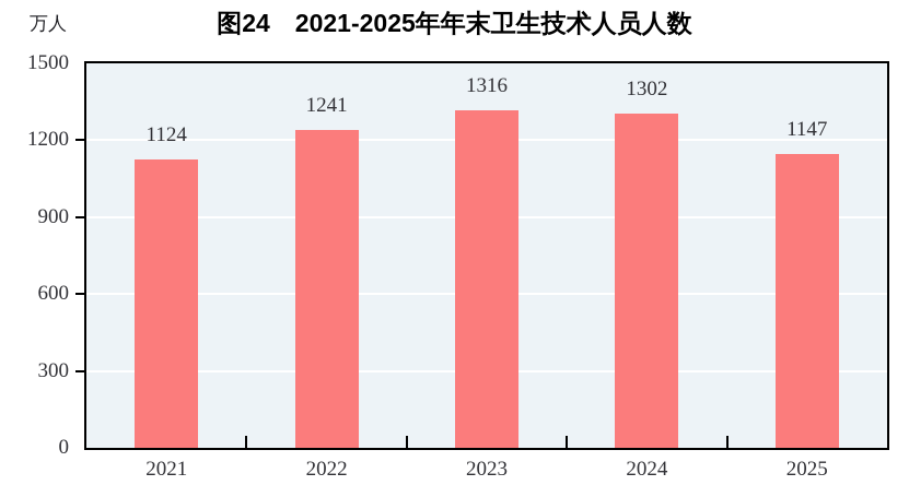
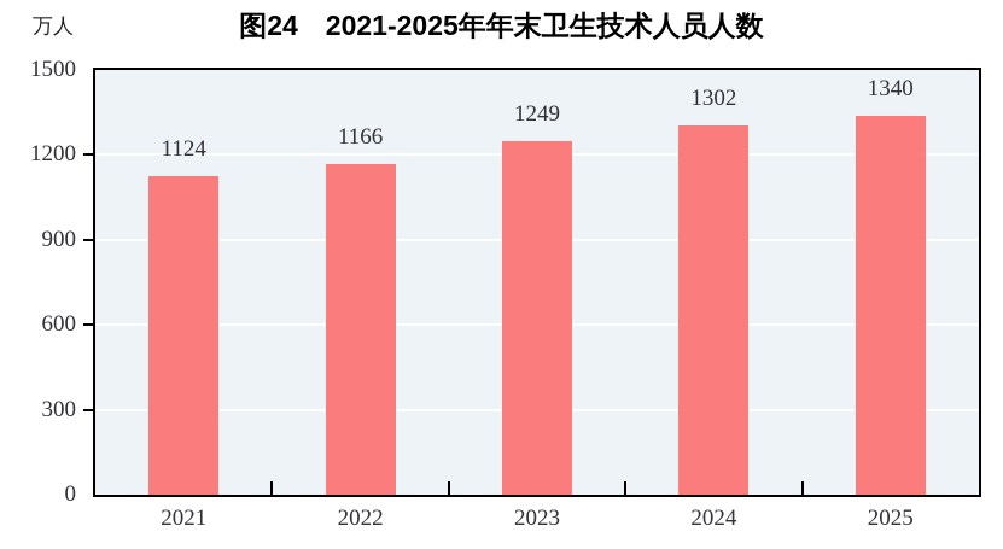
2022: 1241 -> 1166
2023: 1316 -> 1249
2025: 1147 -> 1340
